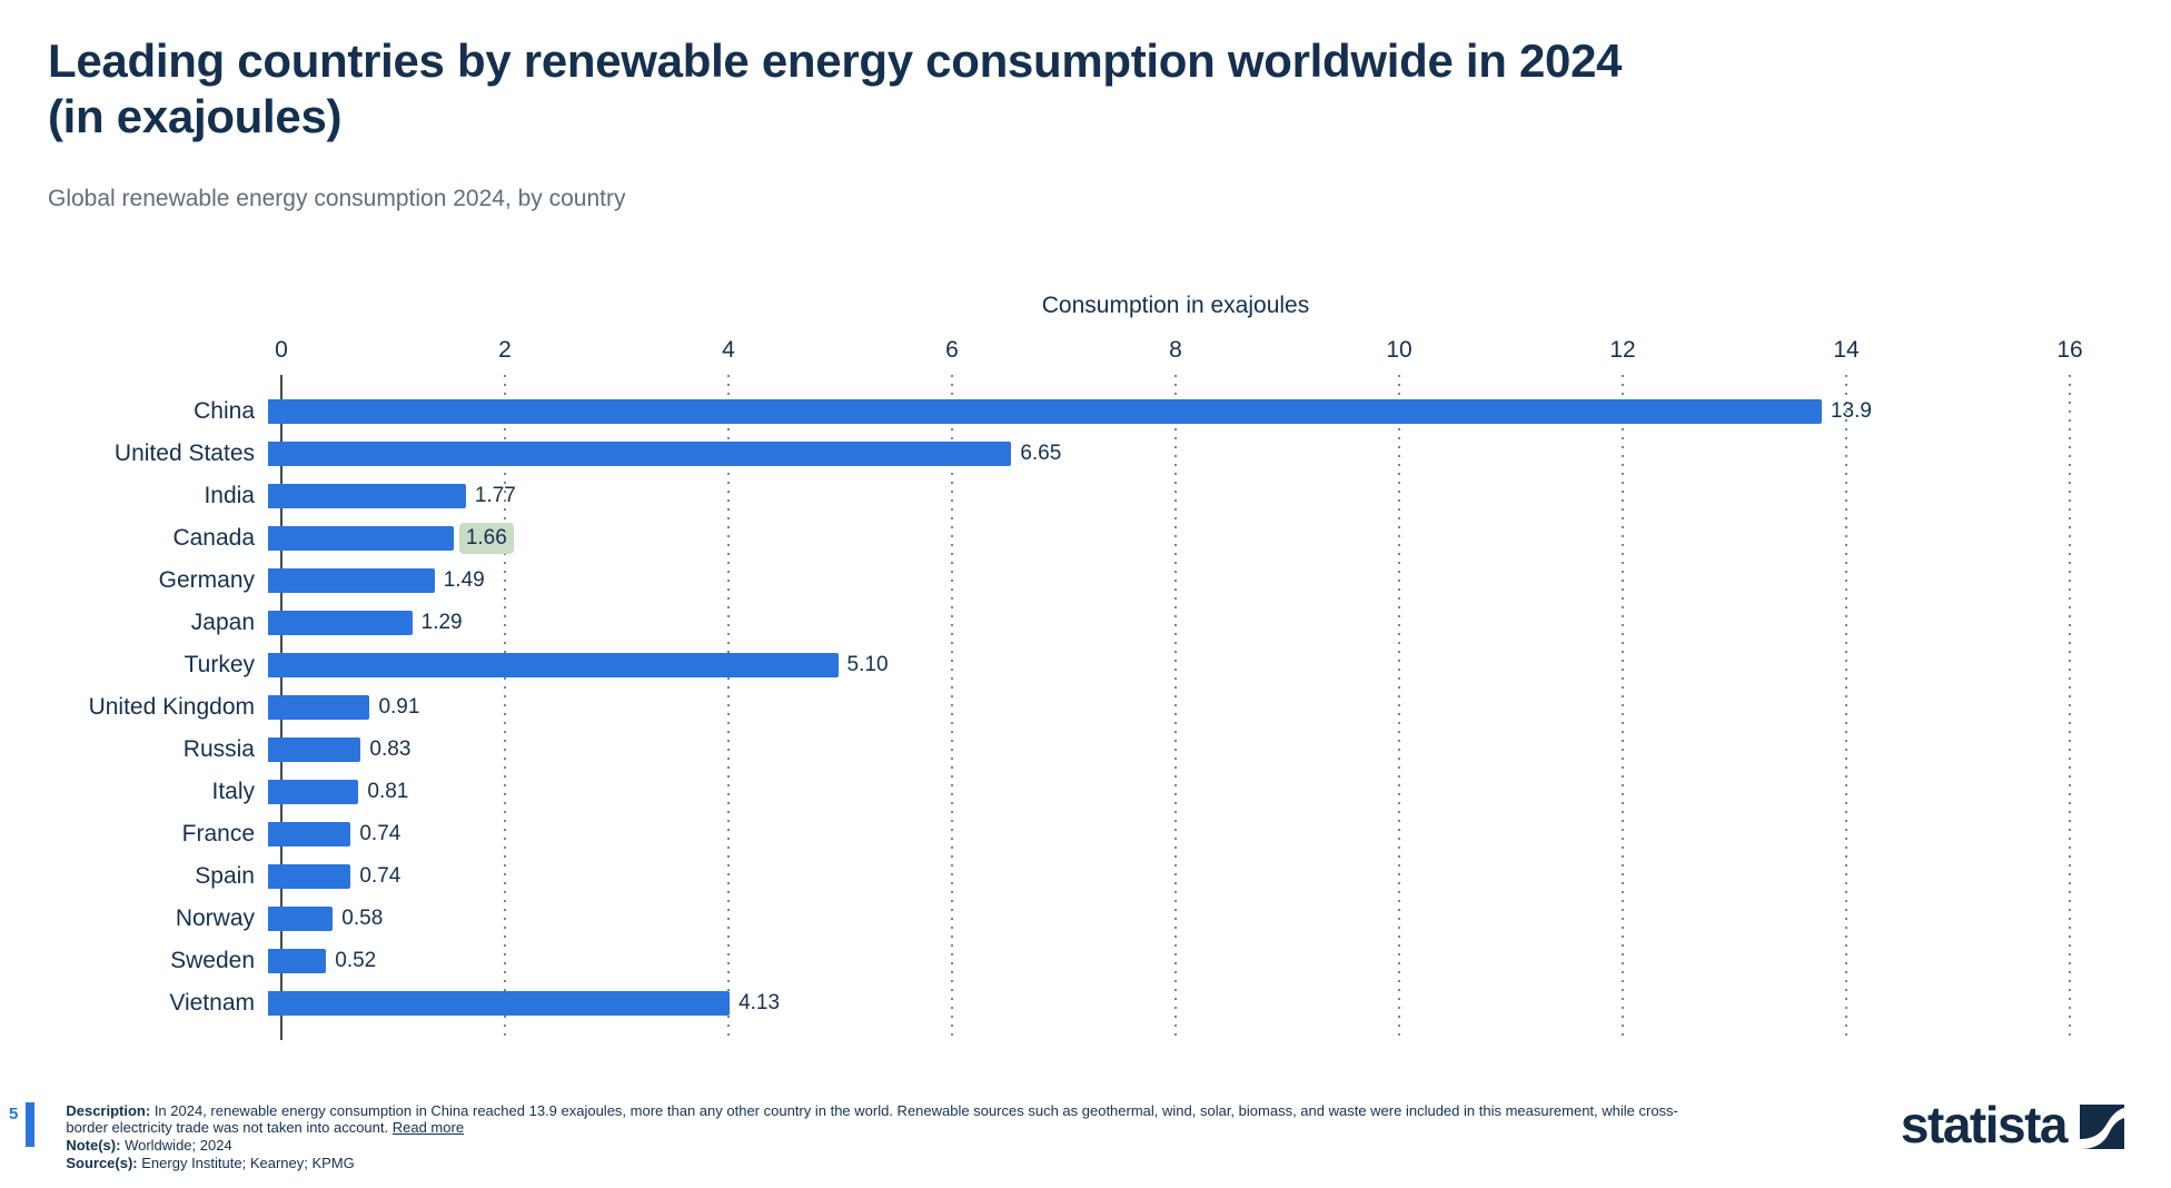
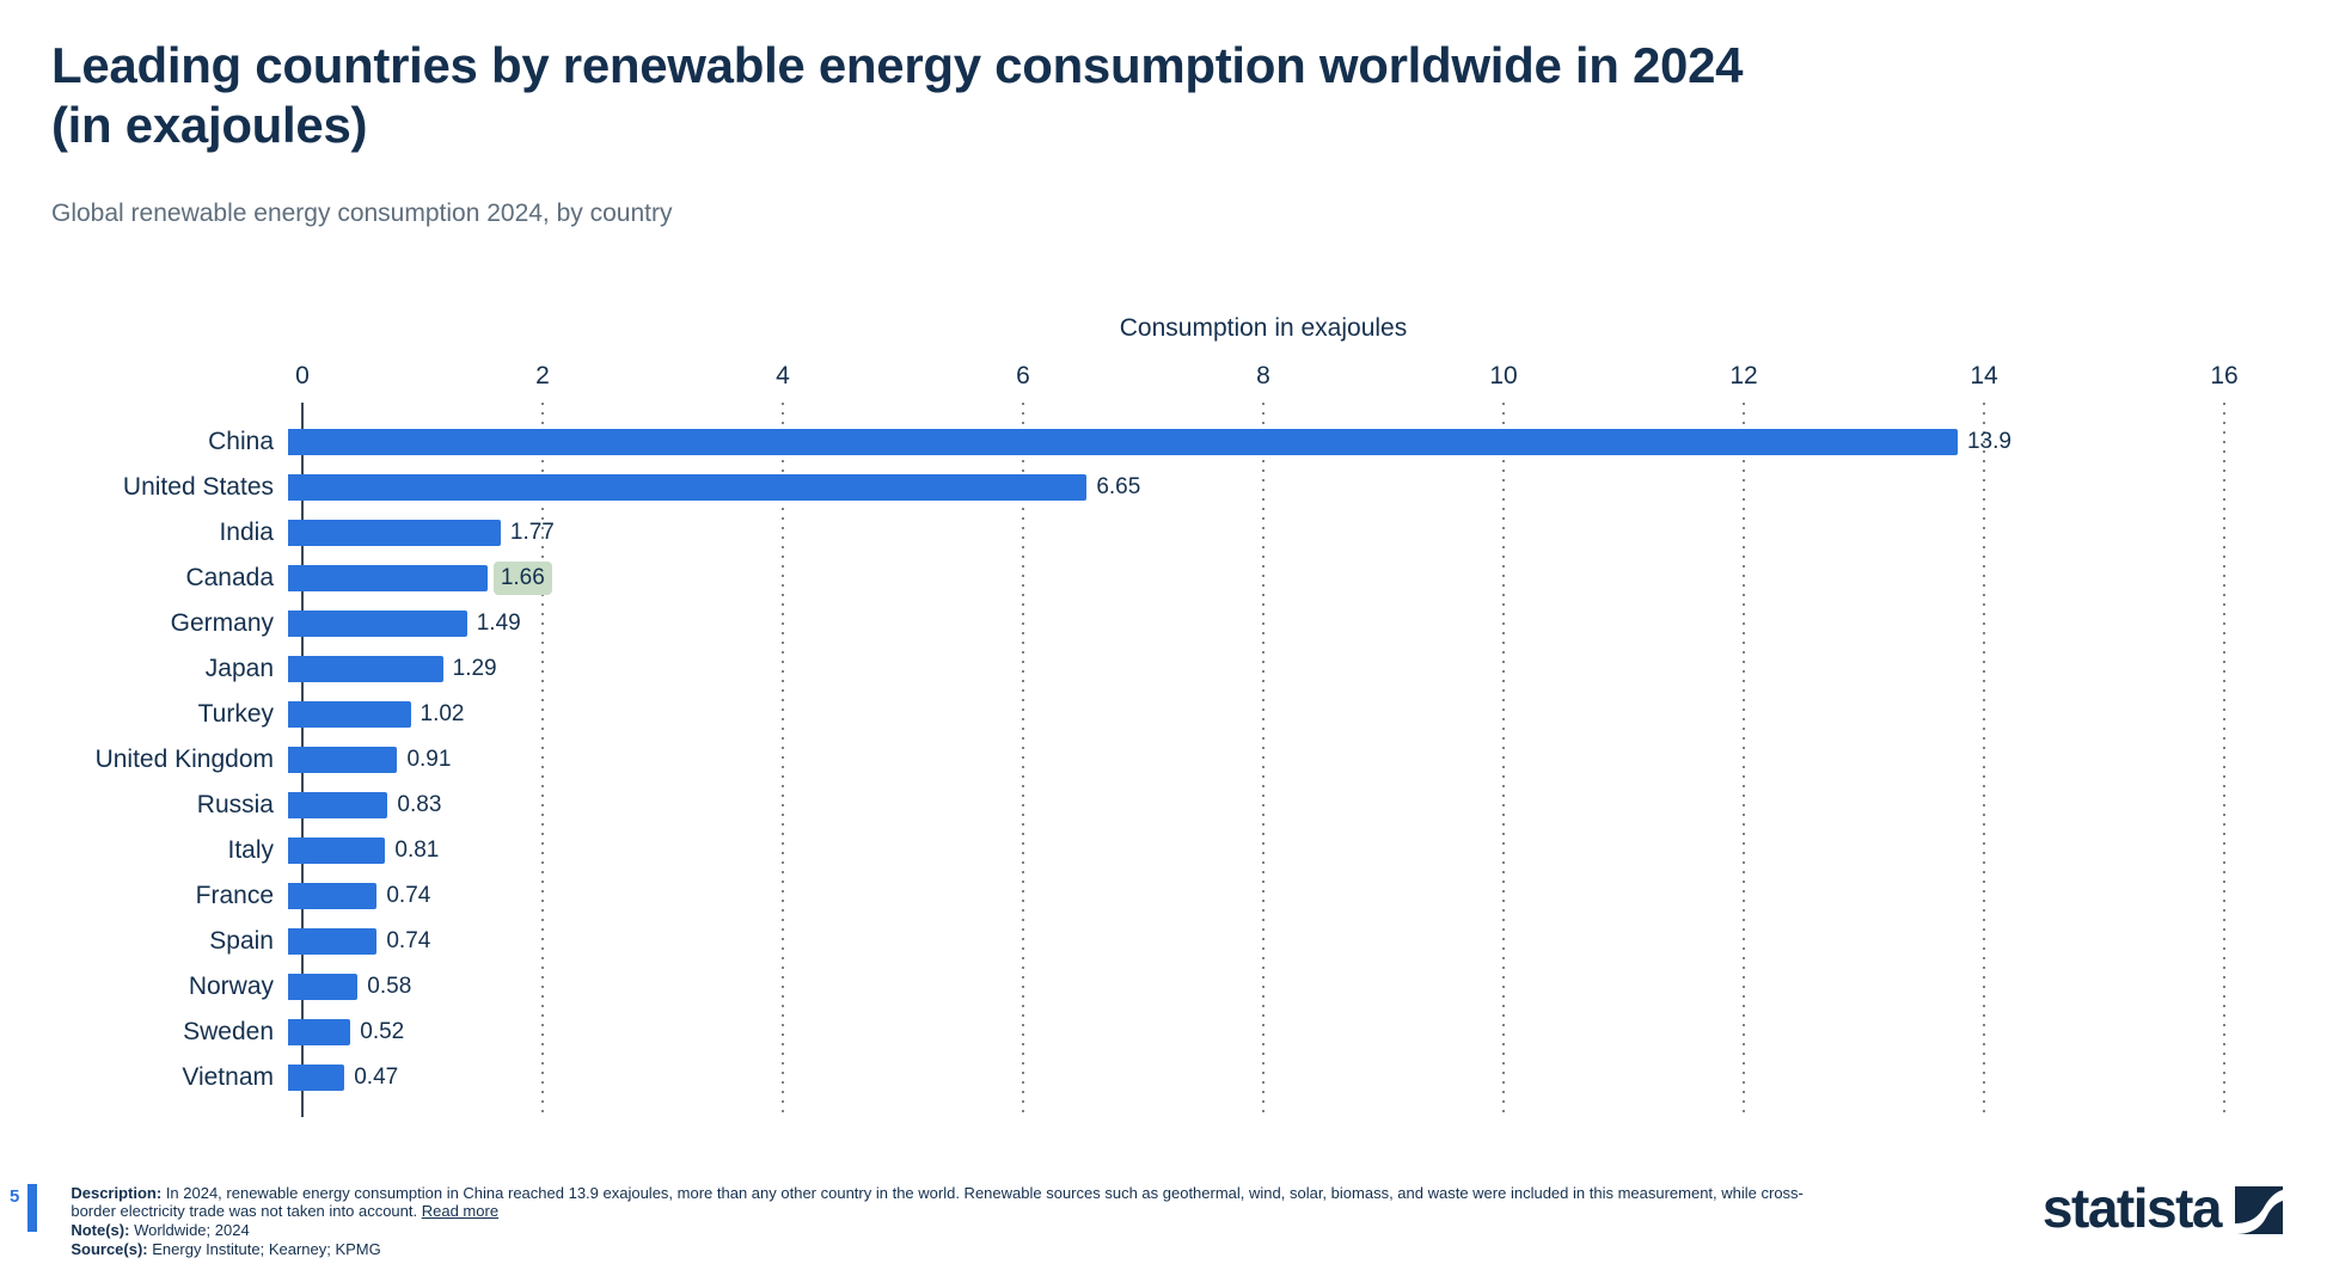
Turkey: 5.10 -> 1.02
Vietnam: 4.13 -> 0.47
